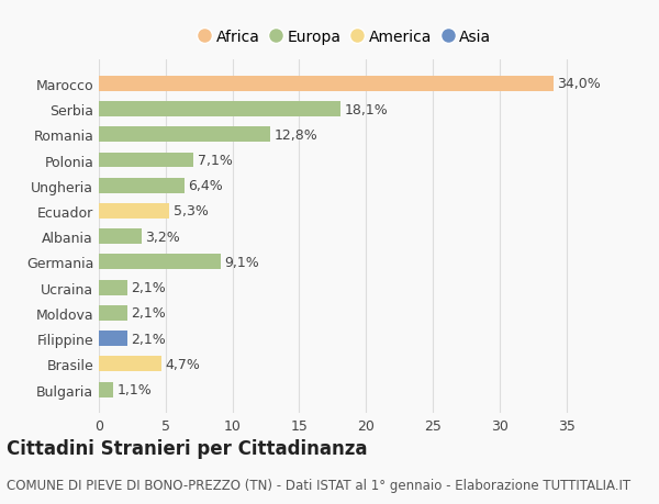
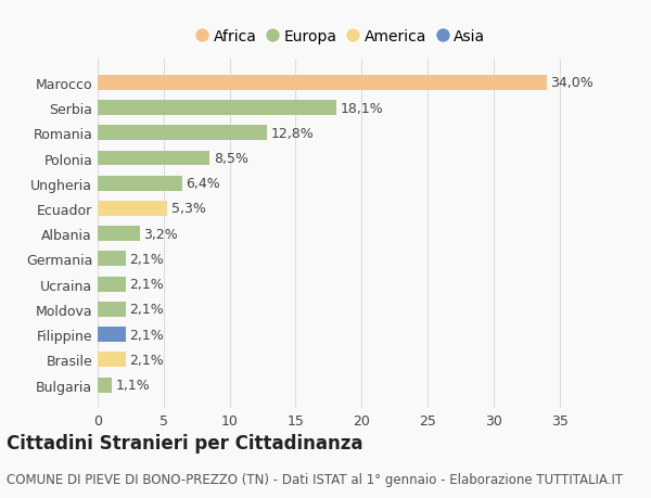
Polonia: 7,1% -> 8,5%
Germania: 9,1% -> 2,1%
Brasile: 4,7% -> 2,1%
